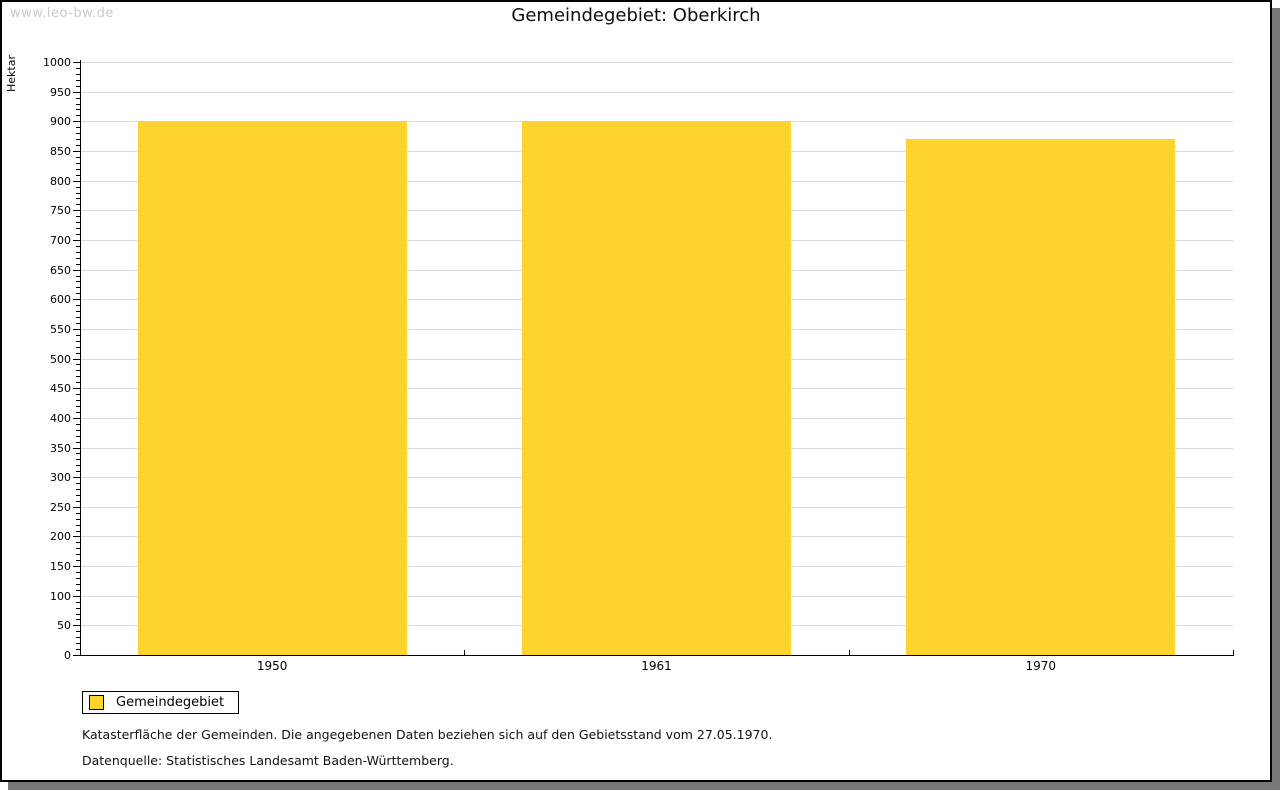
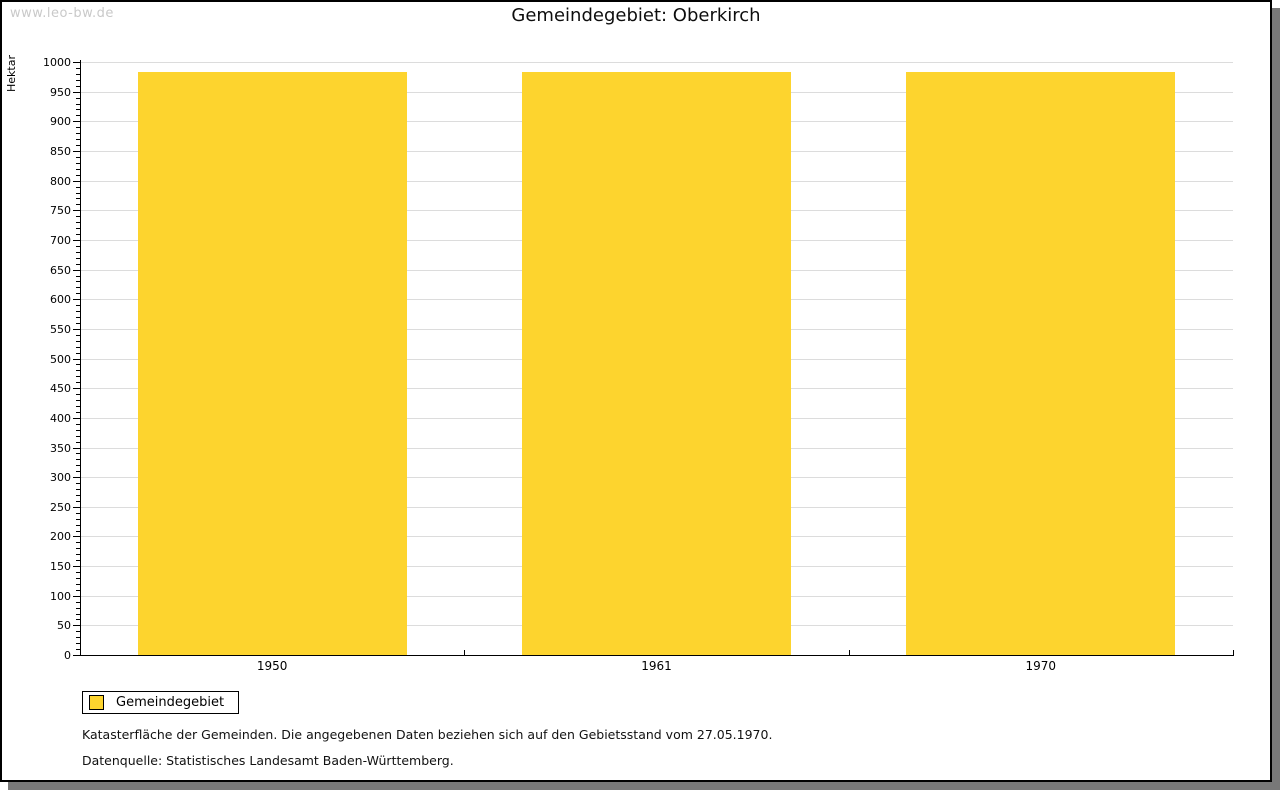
1950: 900 -> 980
1961: 900 -> 980
1970: 870 -> 980
